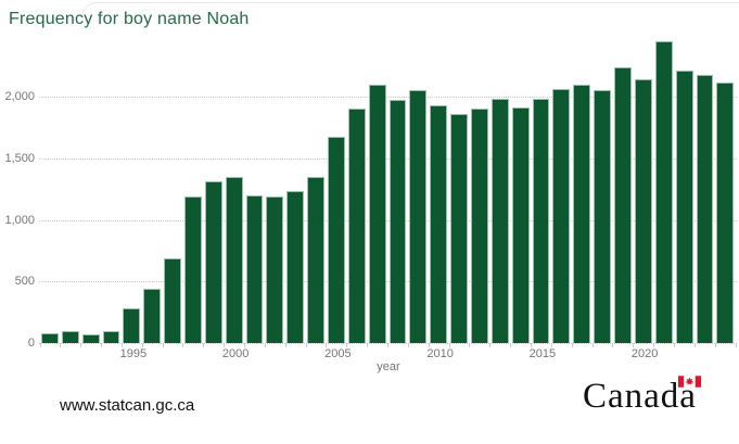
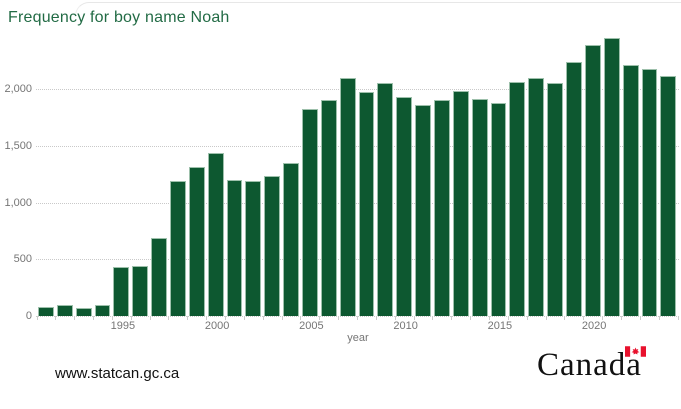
1995: 280 -> 430
2000: 1360 -> 1440
2005: 1680 -> 1830
2015: 1980 -> 1880
2020: 2140 -> 2390
